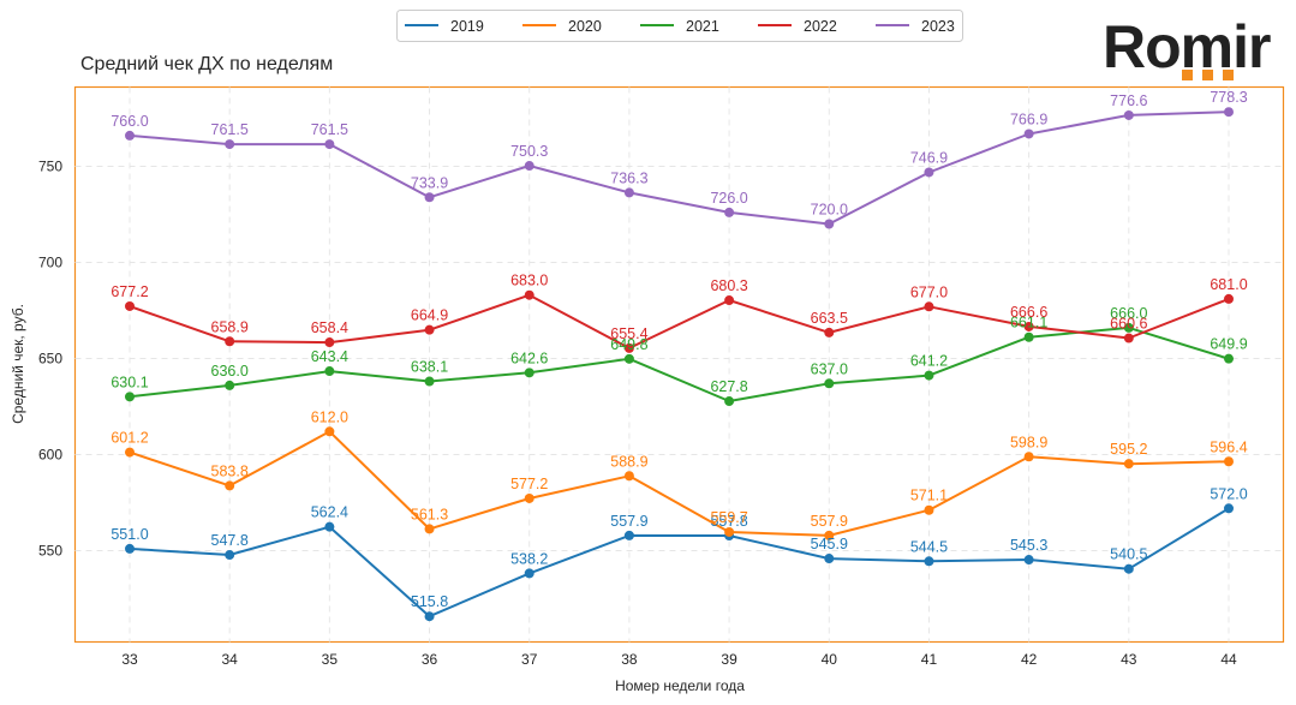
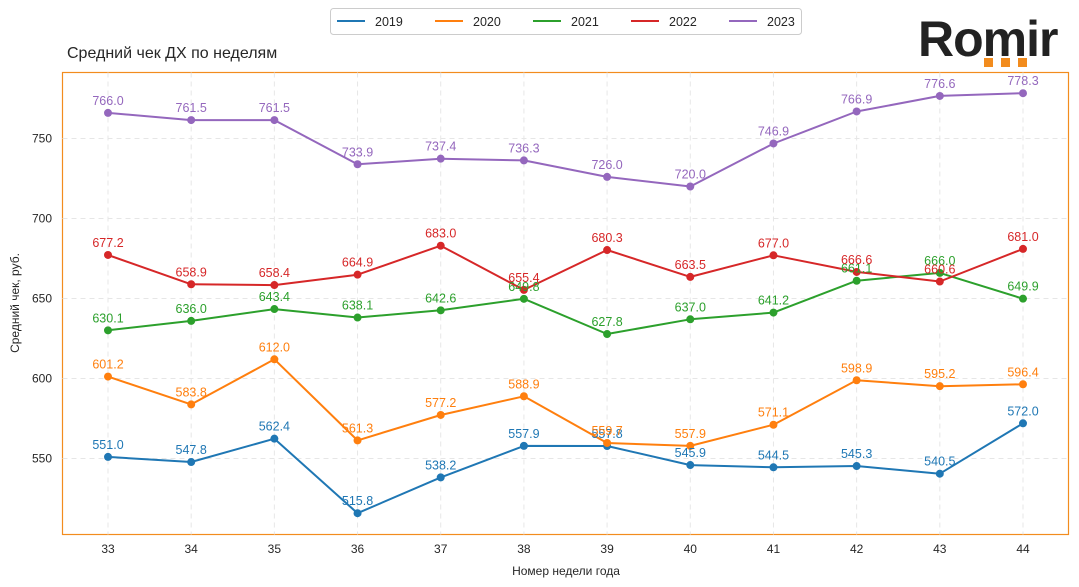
2023/37: 750.3 -> 737.4
